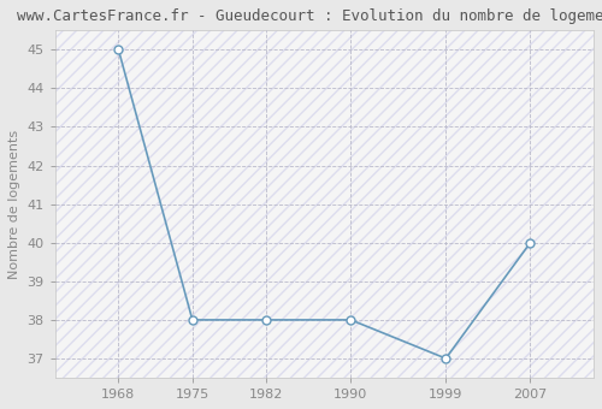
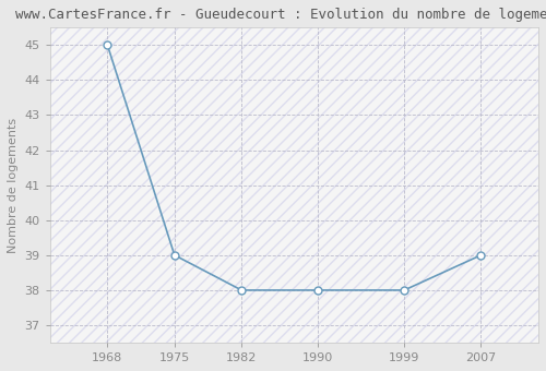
1975: 38 -> 39
1999: 37 -> 38
2007: 40 -> 39
